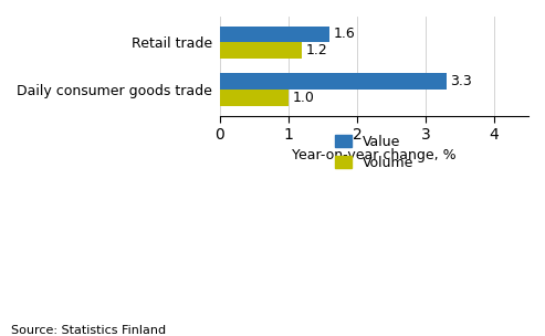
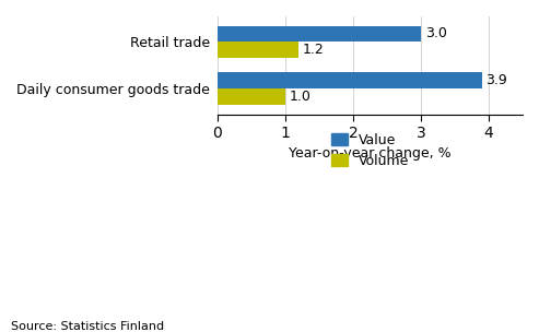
Value/Retail trade: 1.6 -> 3.0
Value/Daily consumer goods trade: 3.3 -> 3.9
